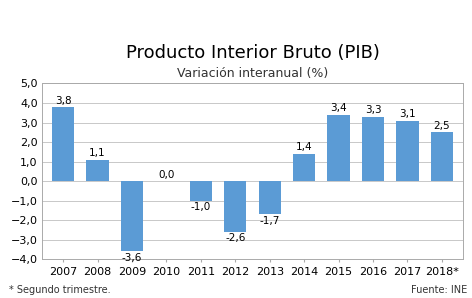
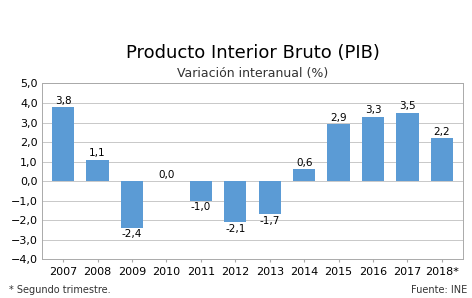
2009: -3,6 -> -2,4
2012: -2,6 -> -2,1
2014: 1,4 -> 0,6
2015: 3,4 -> 2,9
2017: 3,1 -> 3,5
2018*: 2,5 -> 2,2
